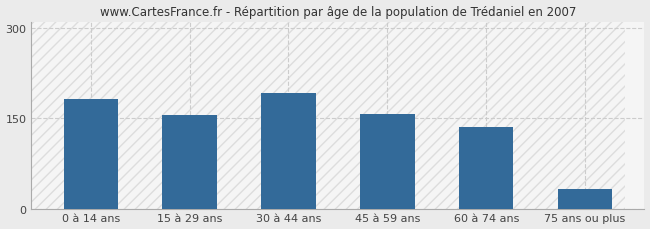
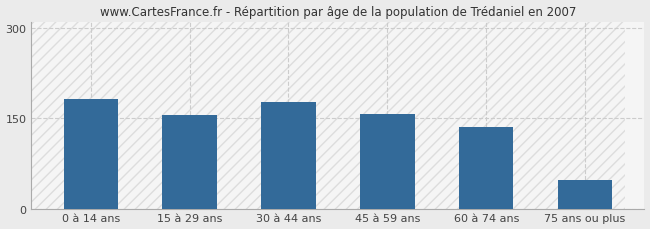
30 à 44 ans: 192 -> 177
75 ans ou plus: 32 -> 48
